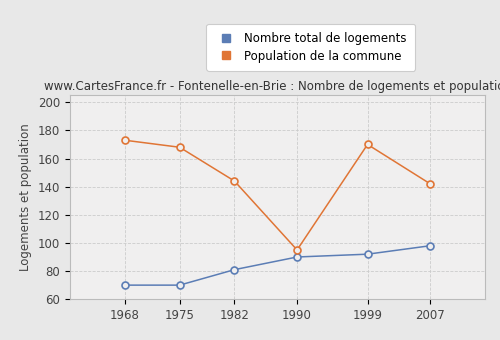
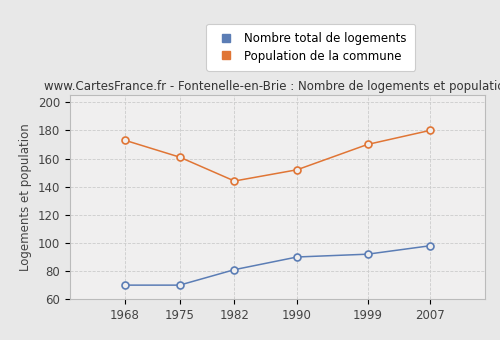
Population de la commune/1975: 168 -> 161
Population de la commune/1990: 95 -> 152
Population de la commune/2007: 142 -> 180
